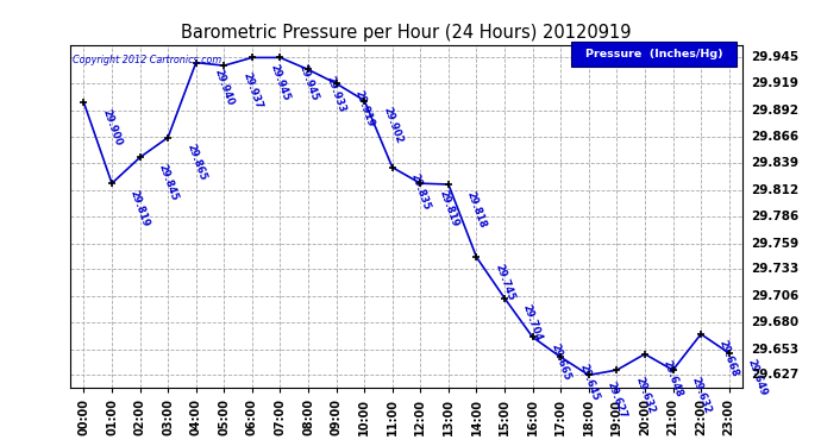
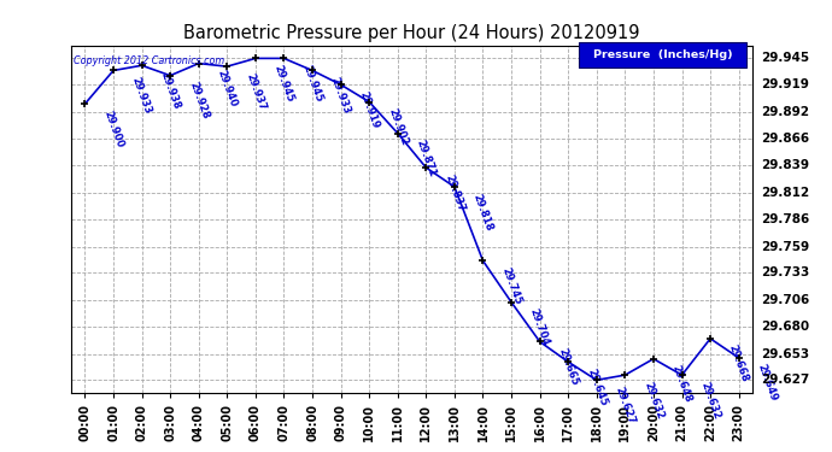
01:00: 29.819 -> 29.933
02:00: 29.845 -> 29.938
03:00: 29.865 -> 29.928
11:00: 29.835 -> 29.871
12:00: 29.819 -> 29.837
